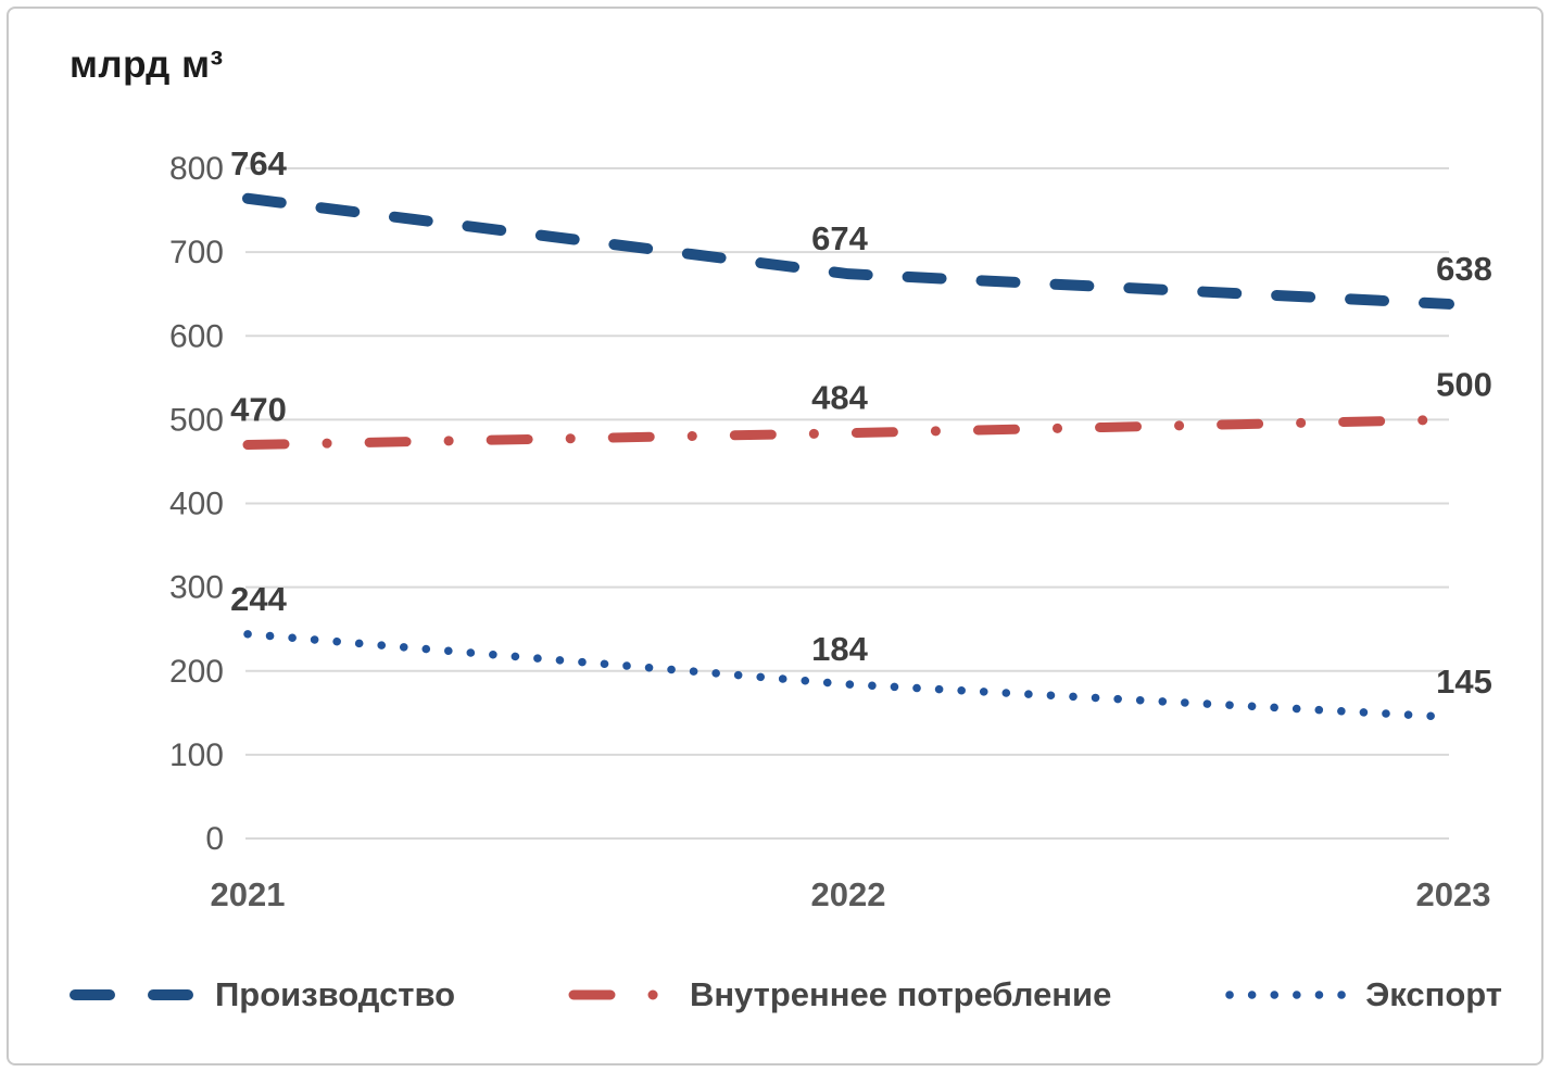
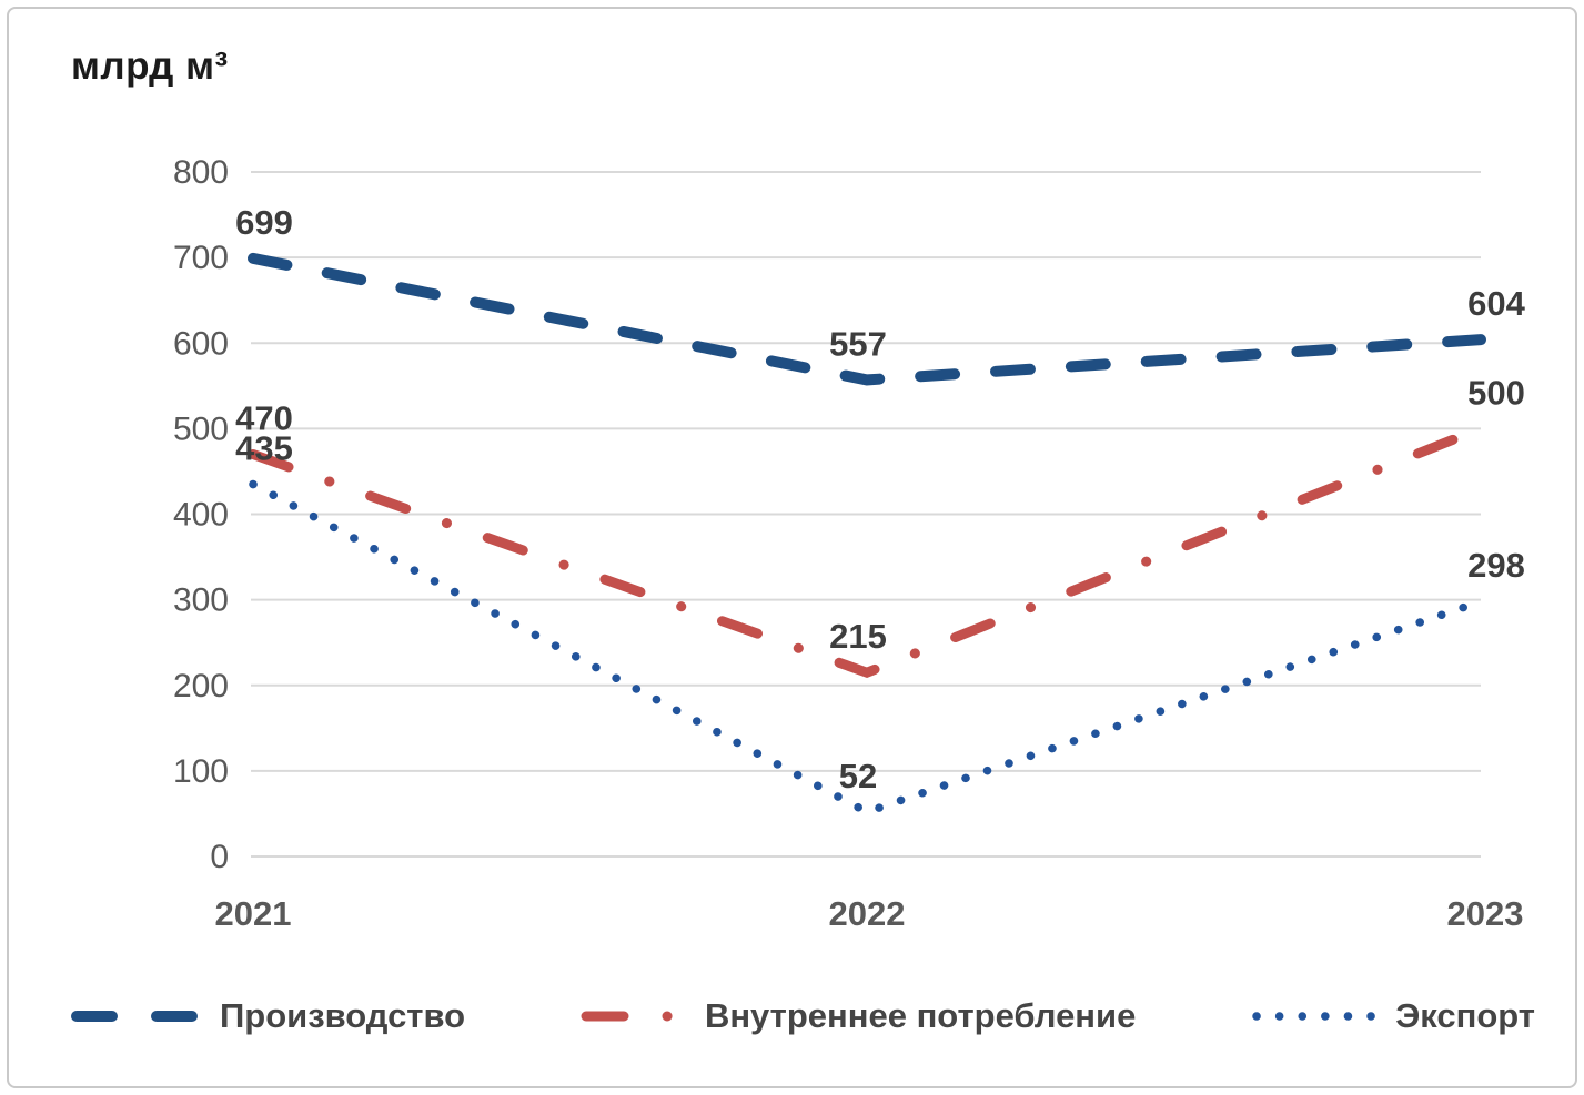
Производство/2021: 764 -> 699
Экспорт/2021: 244 -> 435
Производство/2022: 674 -> 557
Внутреннее потребление/2022: 484 -> 215
Экспорт/2022: 184 -> 52
Производство/2023: 638 -> 604
Экспорт/2023: 145 -> 298
